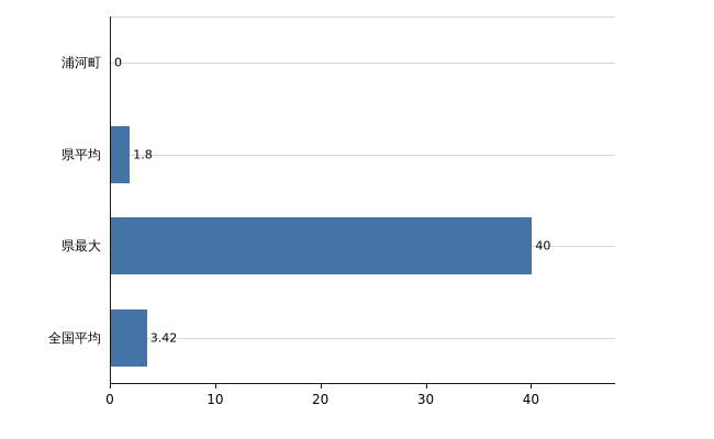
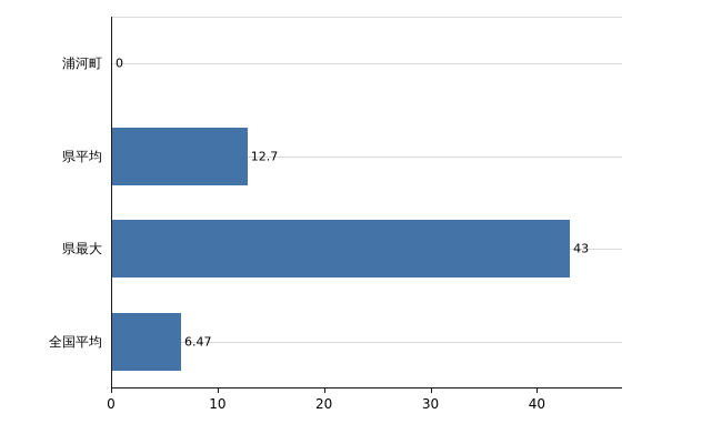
県平均: 1.8 -> 12.7
県最大: 40 -> 43
全国平均: 3.42 -> 6.47
